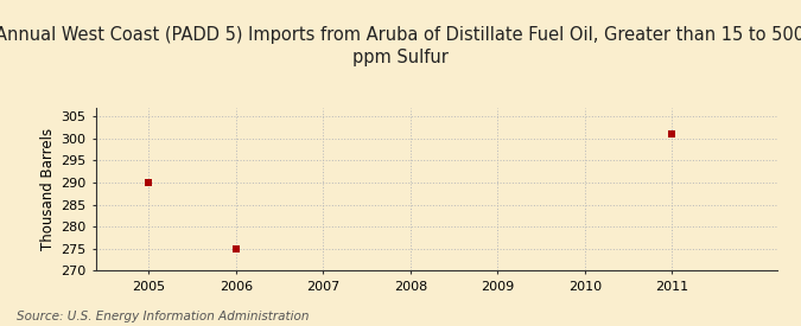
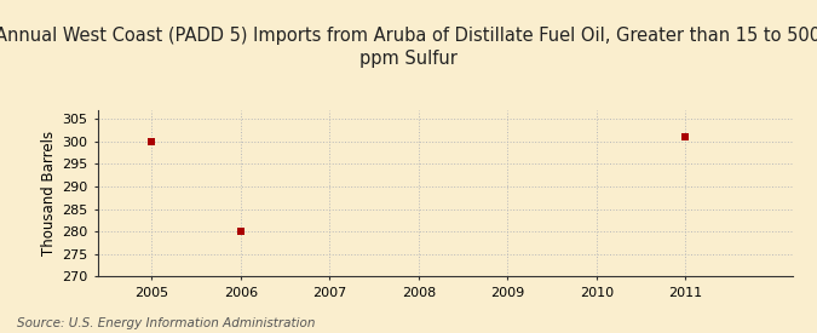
2005: 290 -> 300
2006: 275 -> 280
